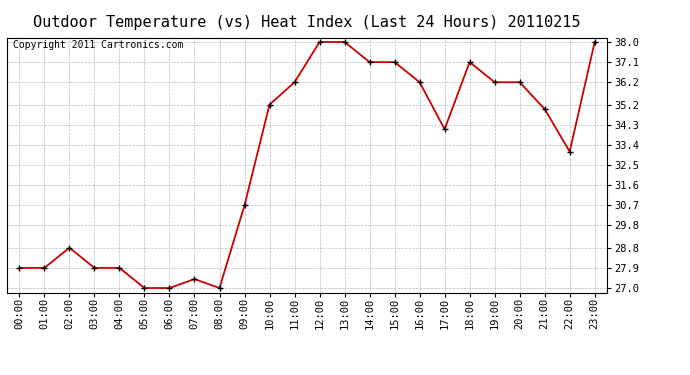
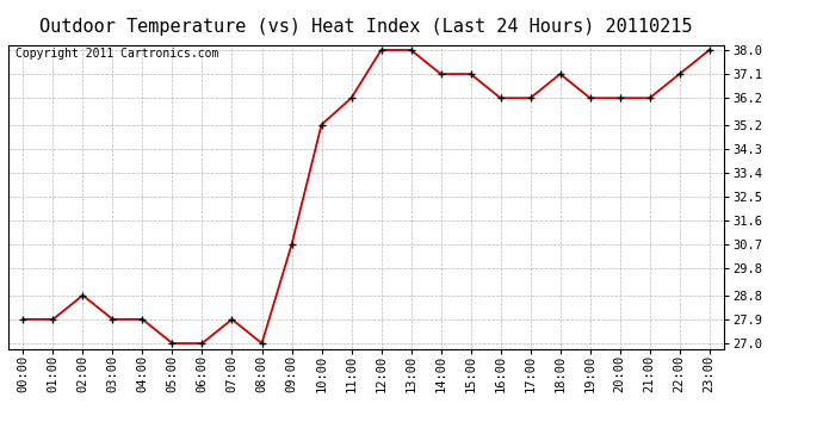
07:00: 27.4 -> 27.9
17:00: 34.1 -> 36.2
21:00: 35.0 -> 36.2
22:00: 33.1 -> 37.1
